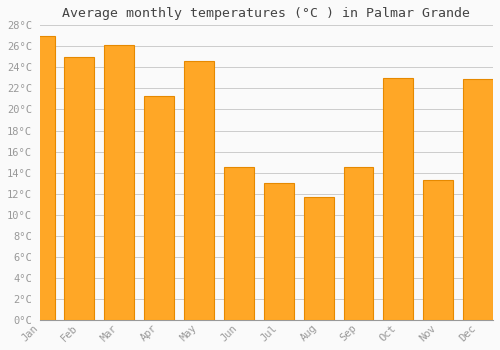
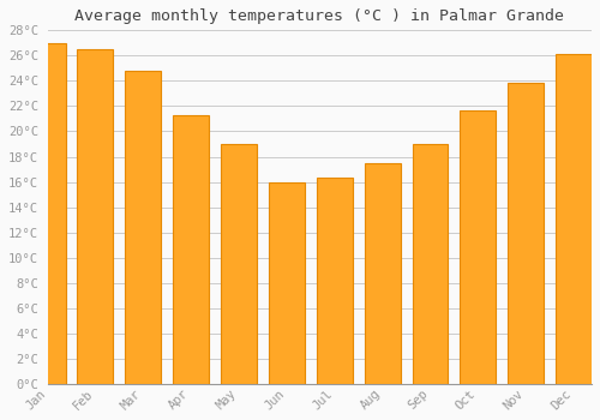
Feb: 25.0°C -> 26.5°C
Mar: 26.1°C -> 24.8°C
May: 24.6°C -> 19.0°C
Jun: 14.5°C -> 16.0°C
Jul: 13.0°C -> 16.3°C
Aug: 11.7°C -> 17.5°C
Sep: 14.5°C -> 19.0°C
Oct: 23.0°C -> 21.7°C
Nov: 13.3°C -> 23.8°C
Dec: 22.9°C -> 26.1°C
